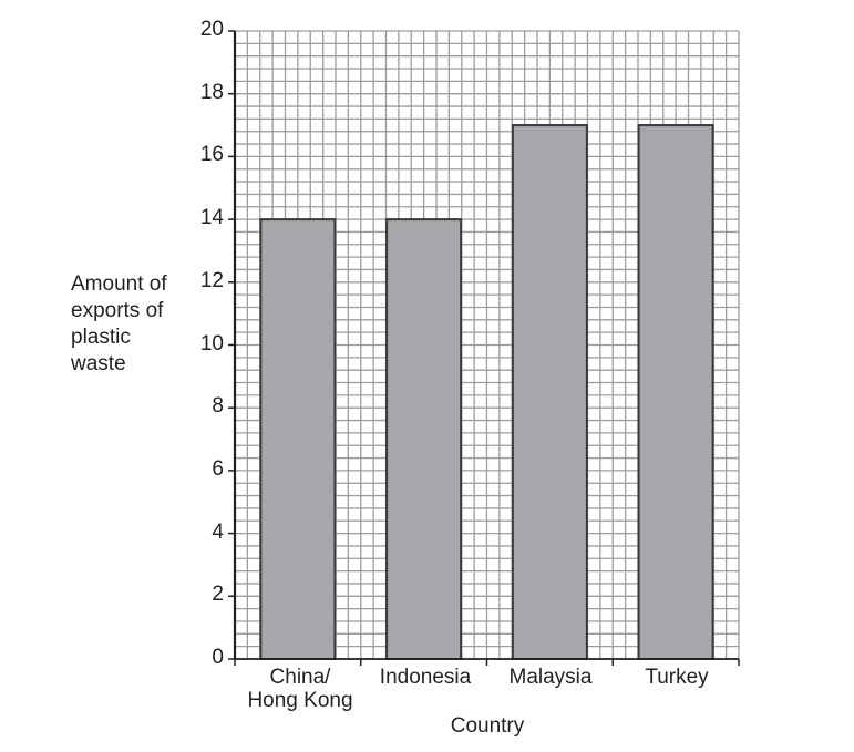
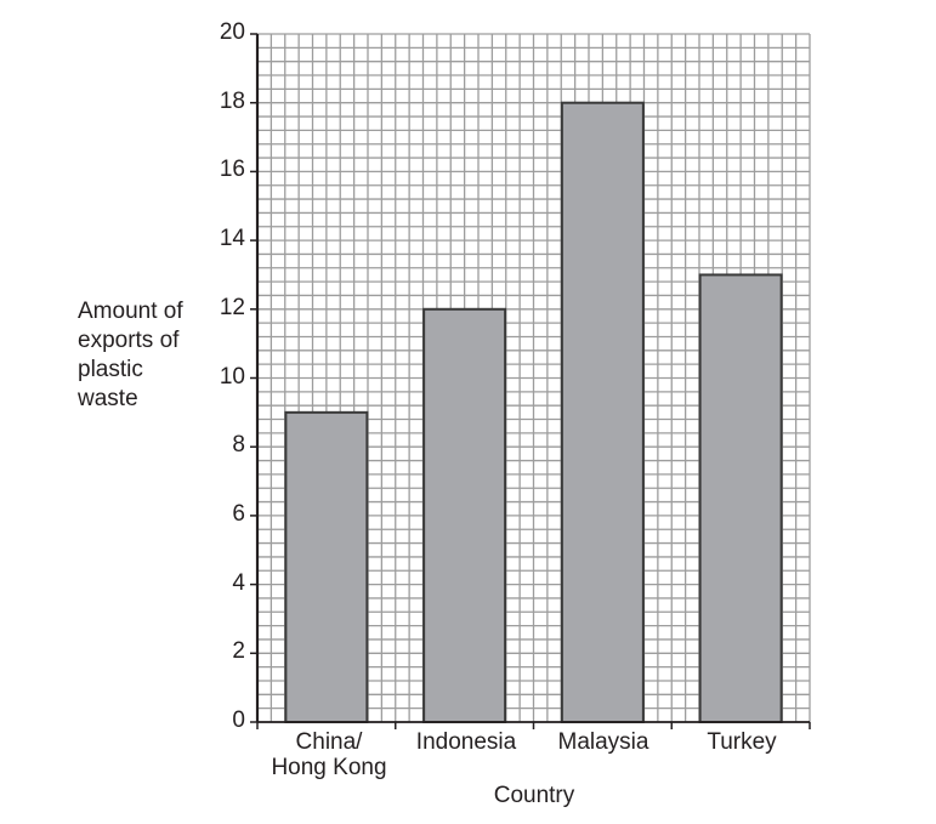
China/ Hong Kong: 14 -> 9
Indonesia: 14 -> 12
Malaysia: 17 -> 18
Turkey: 17 -> 13
